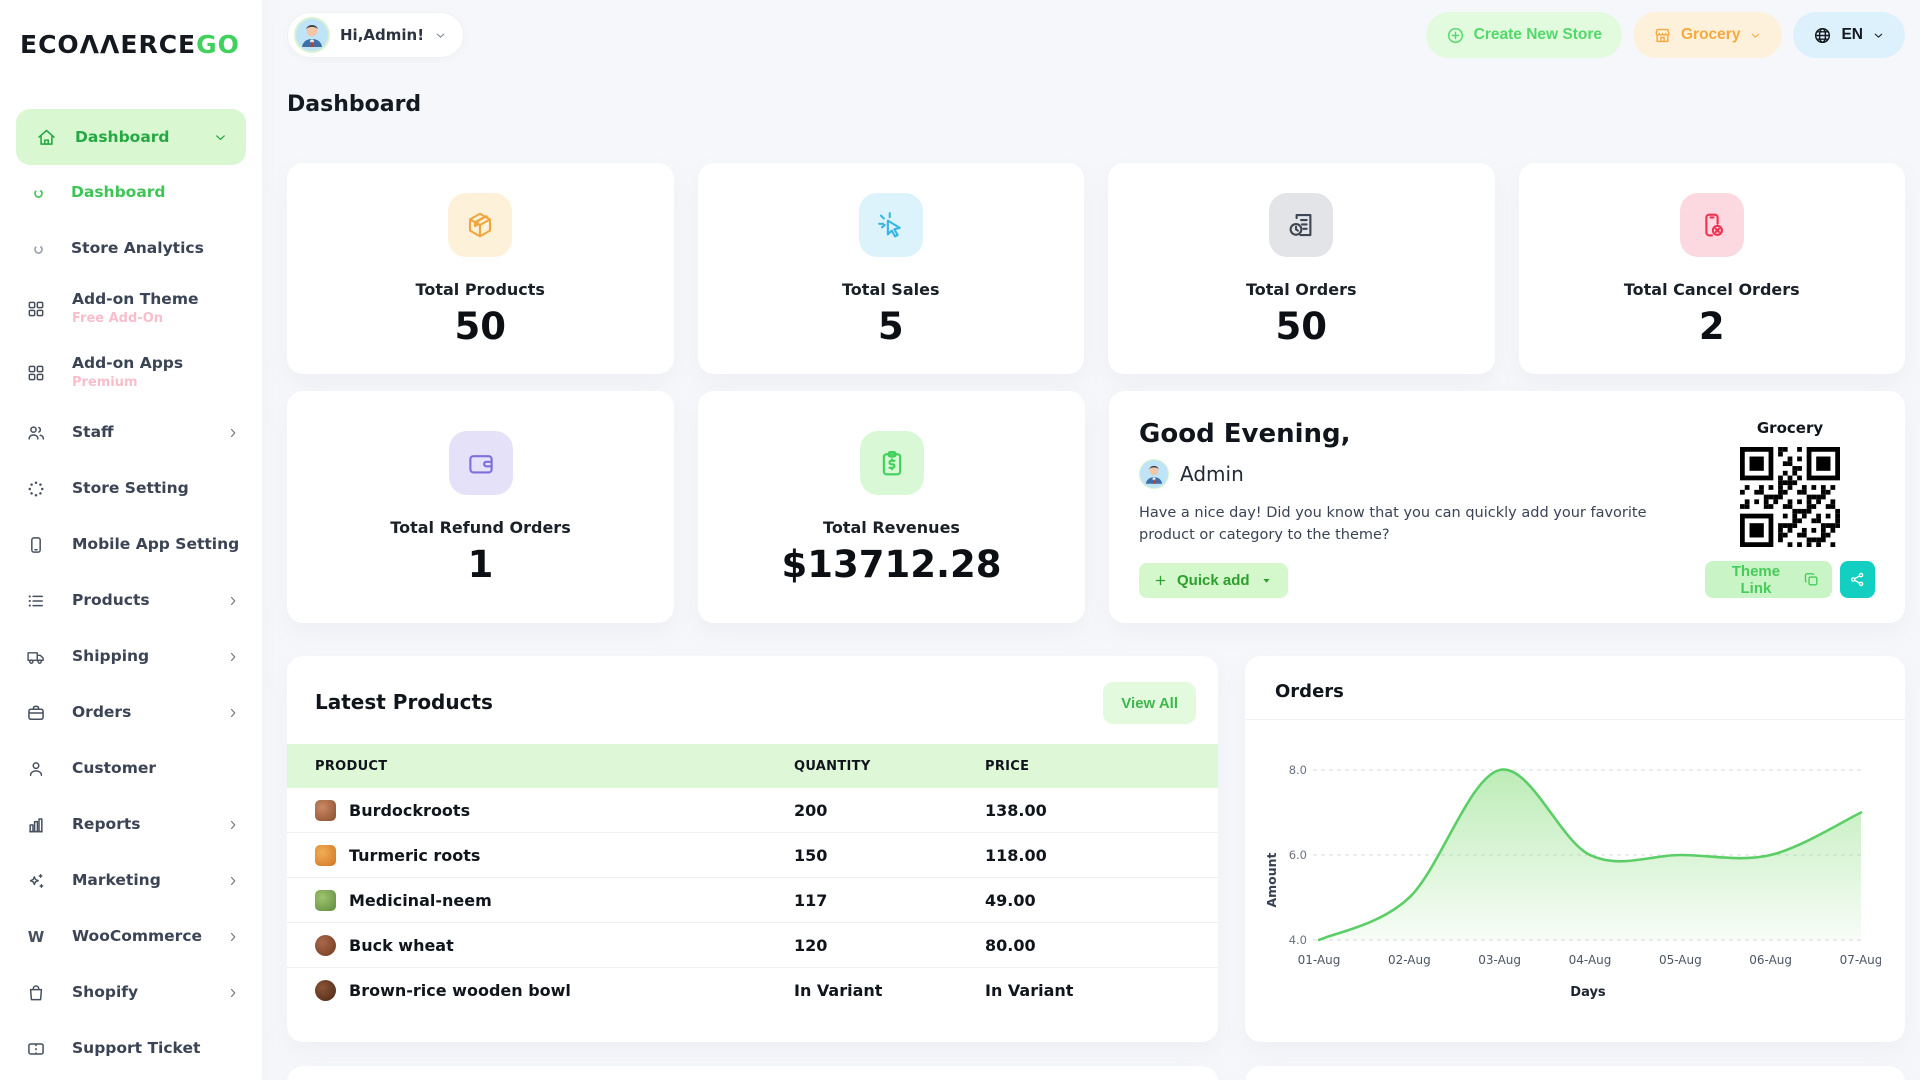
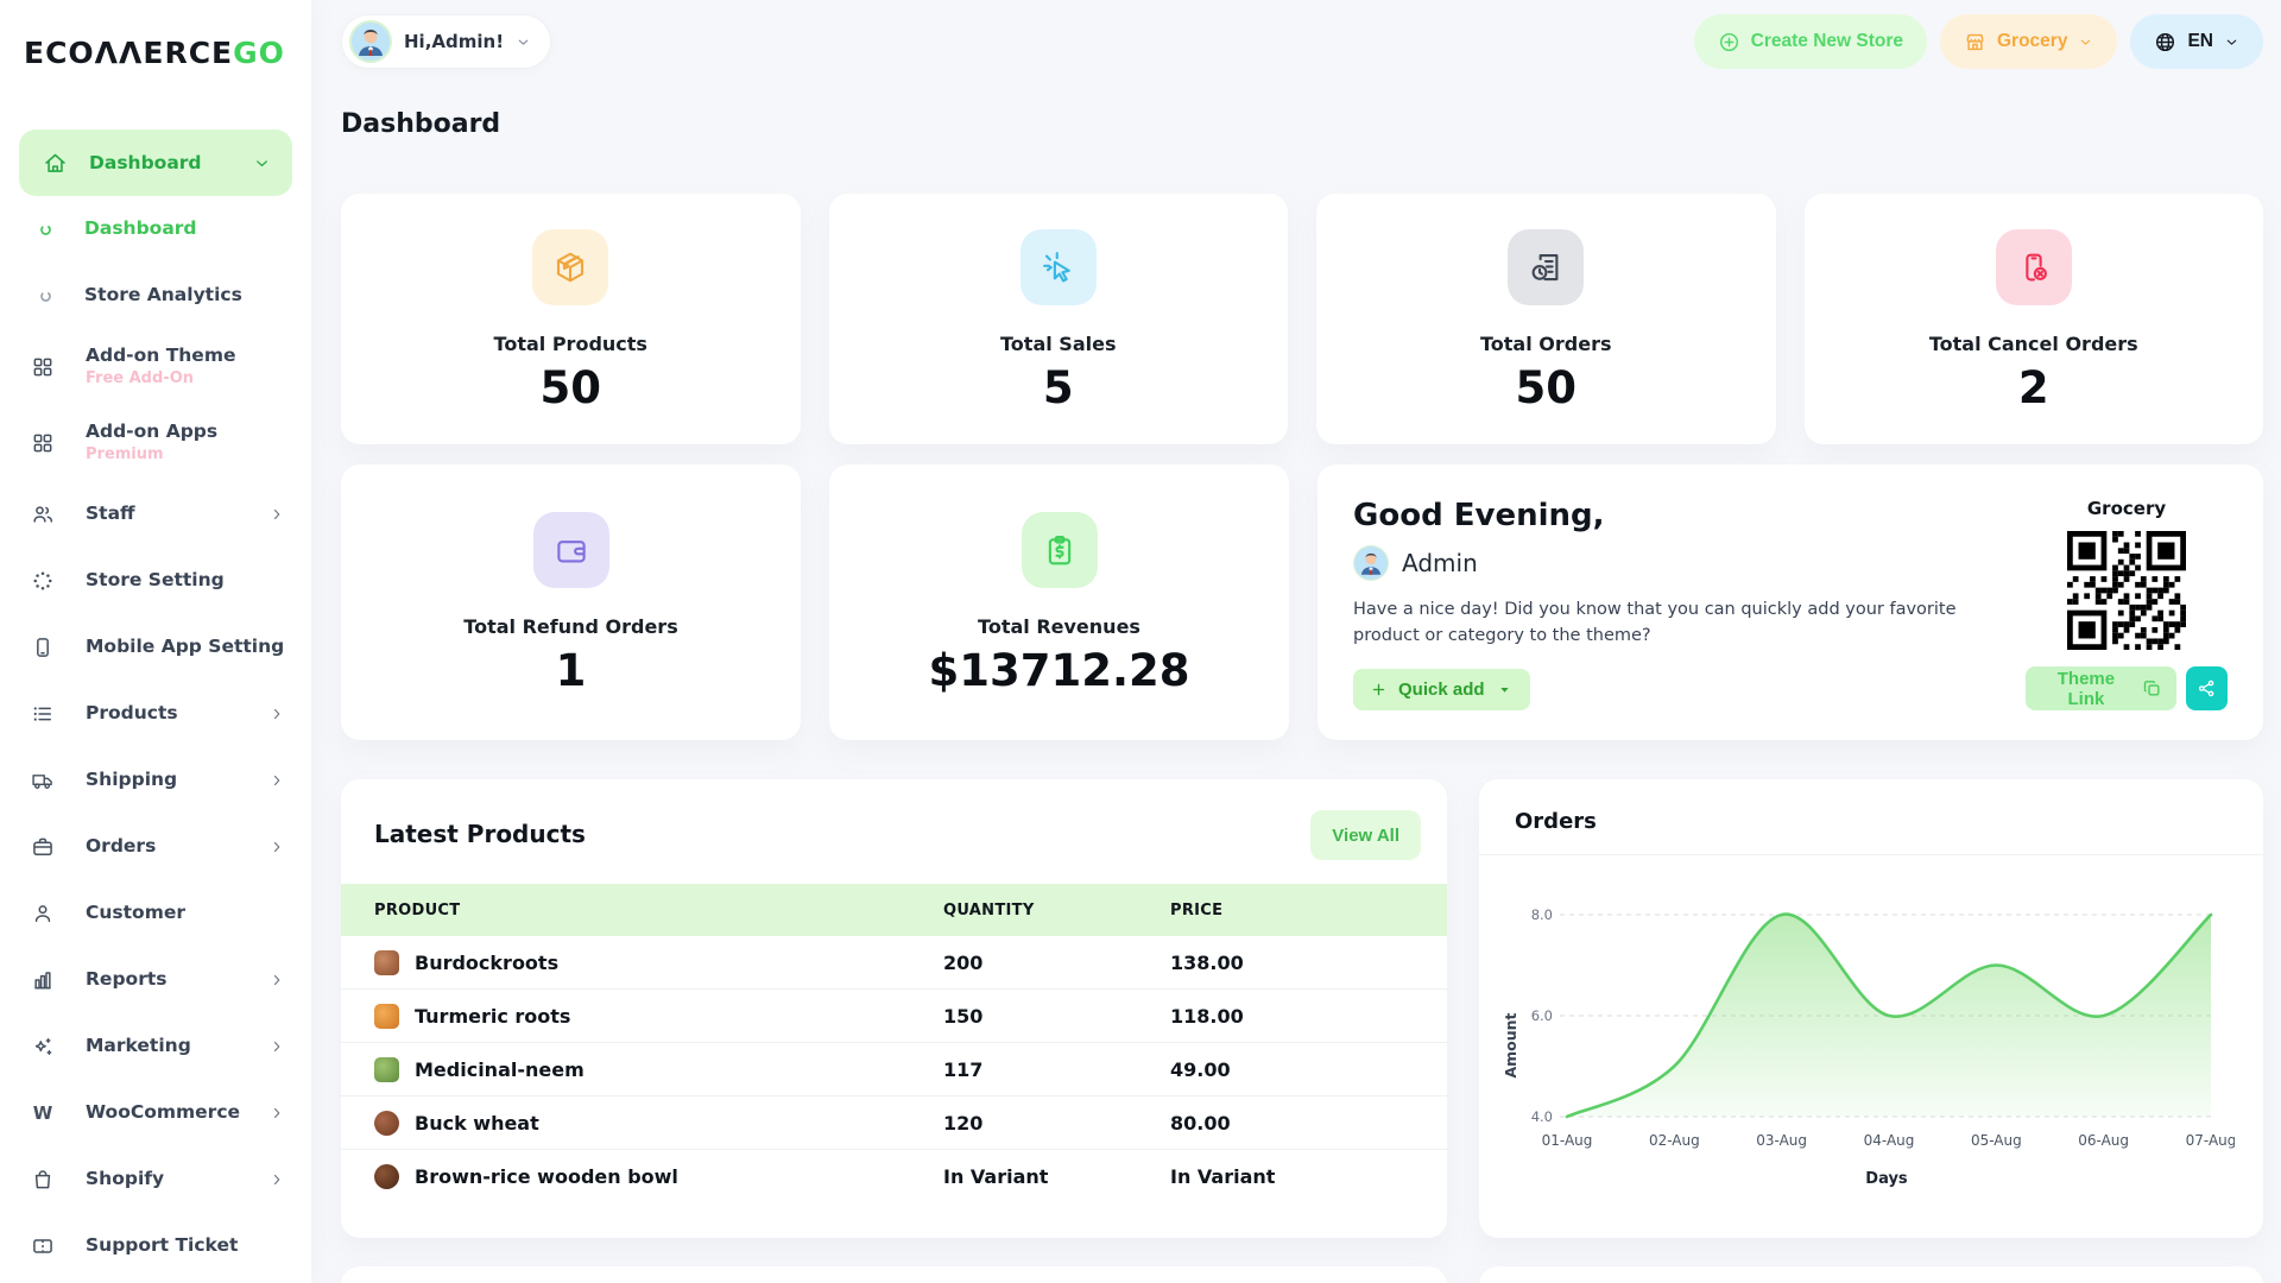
05-Aug: 6 -> 7
07-Aug: 7 -> 8
